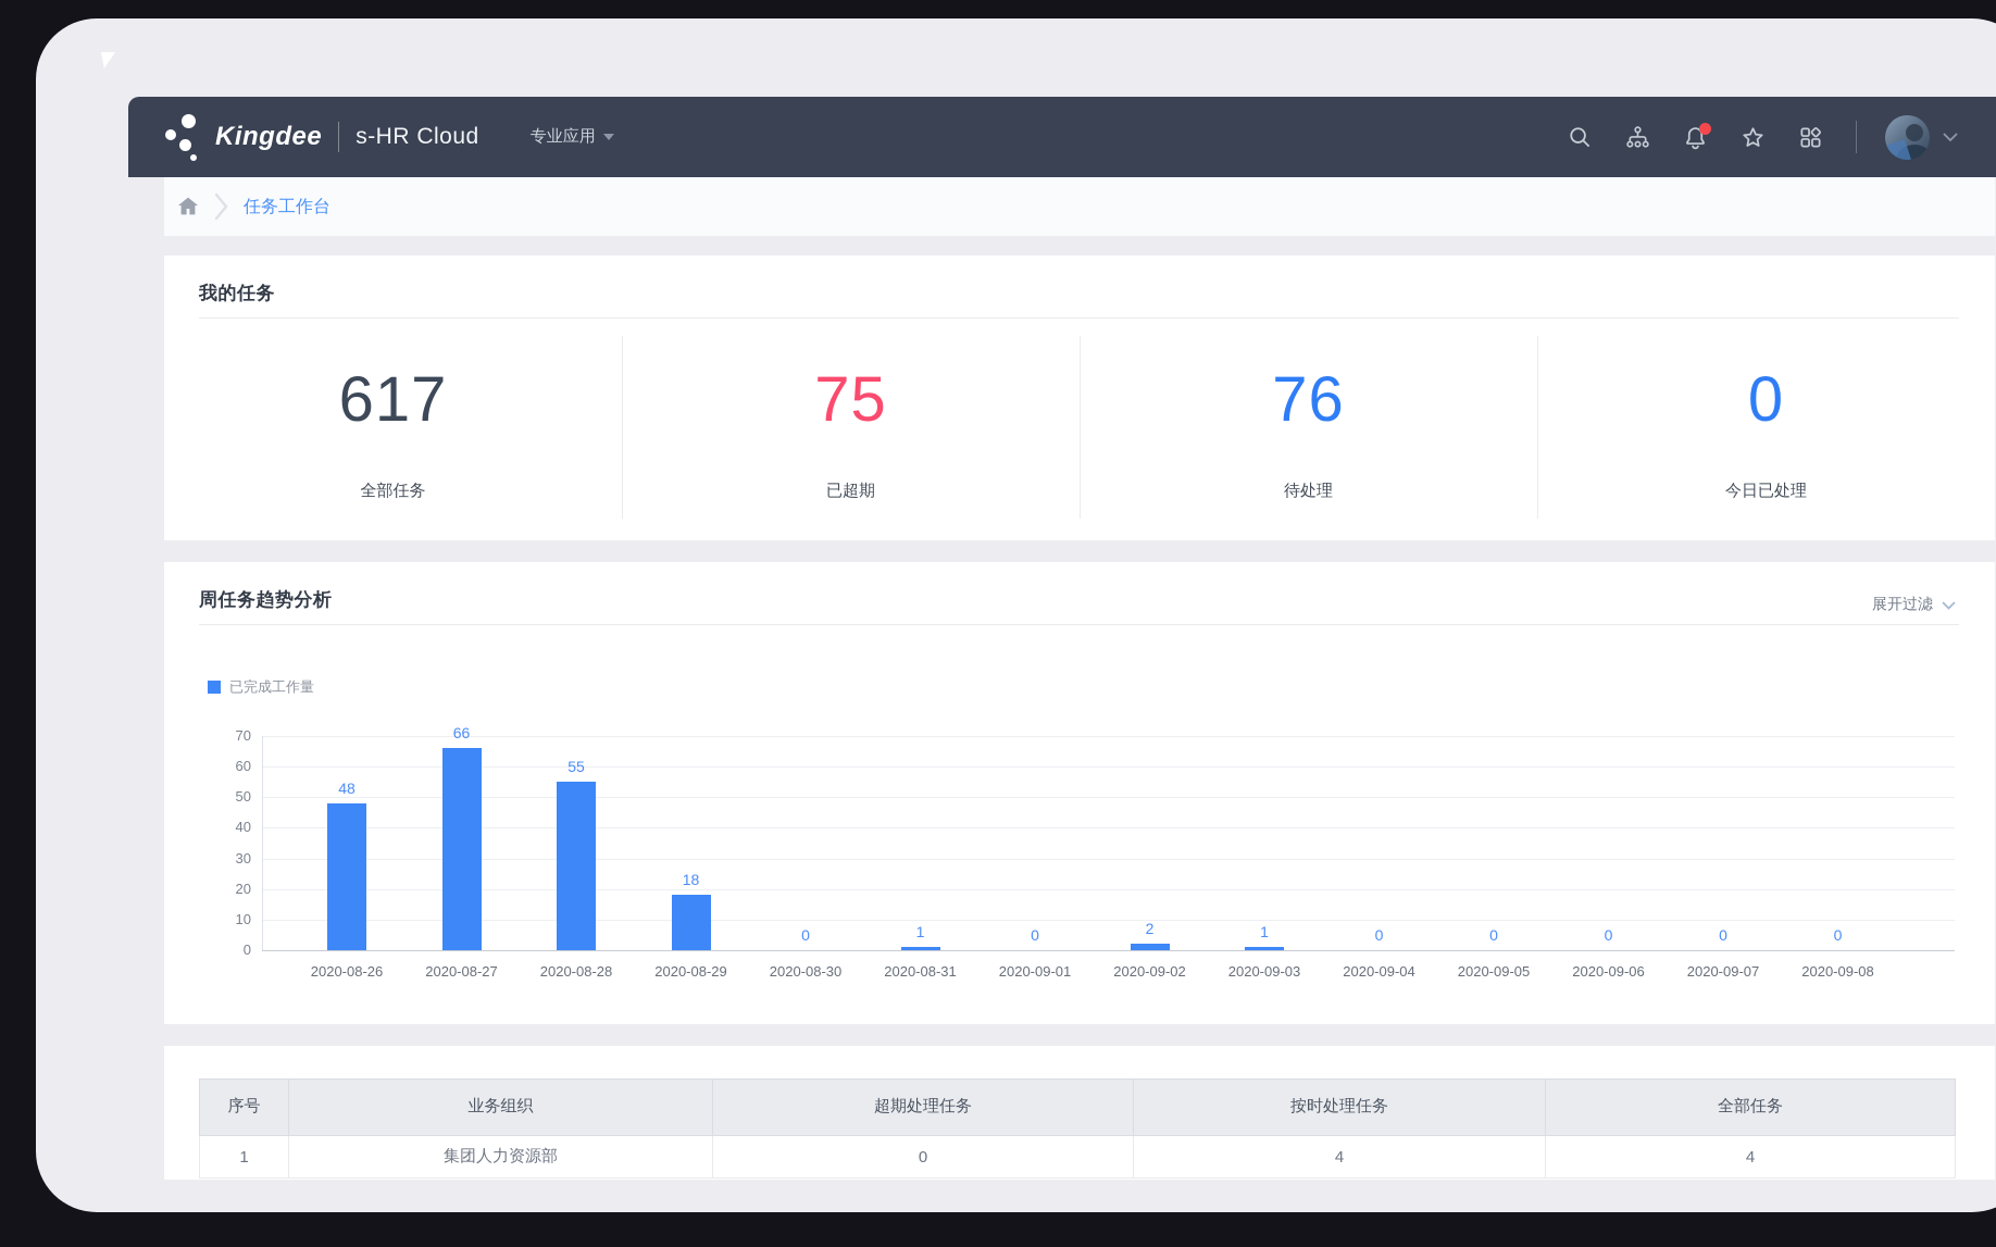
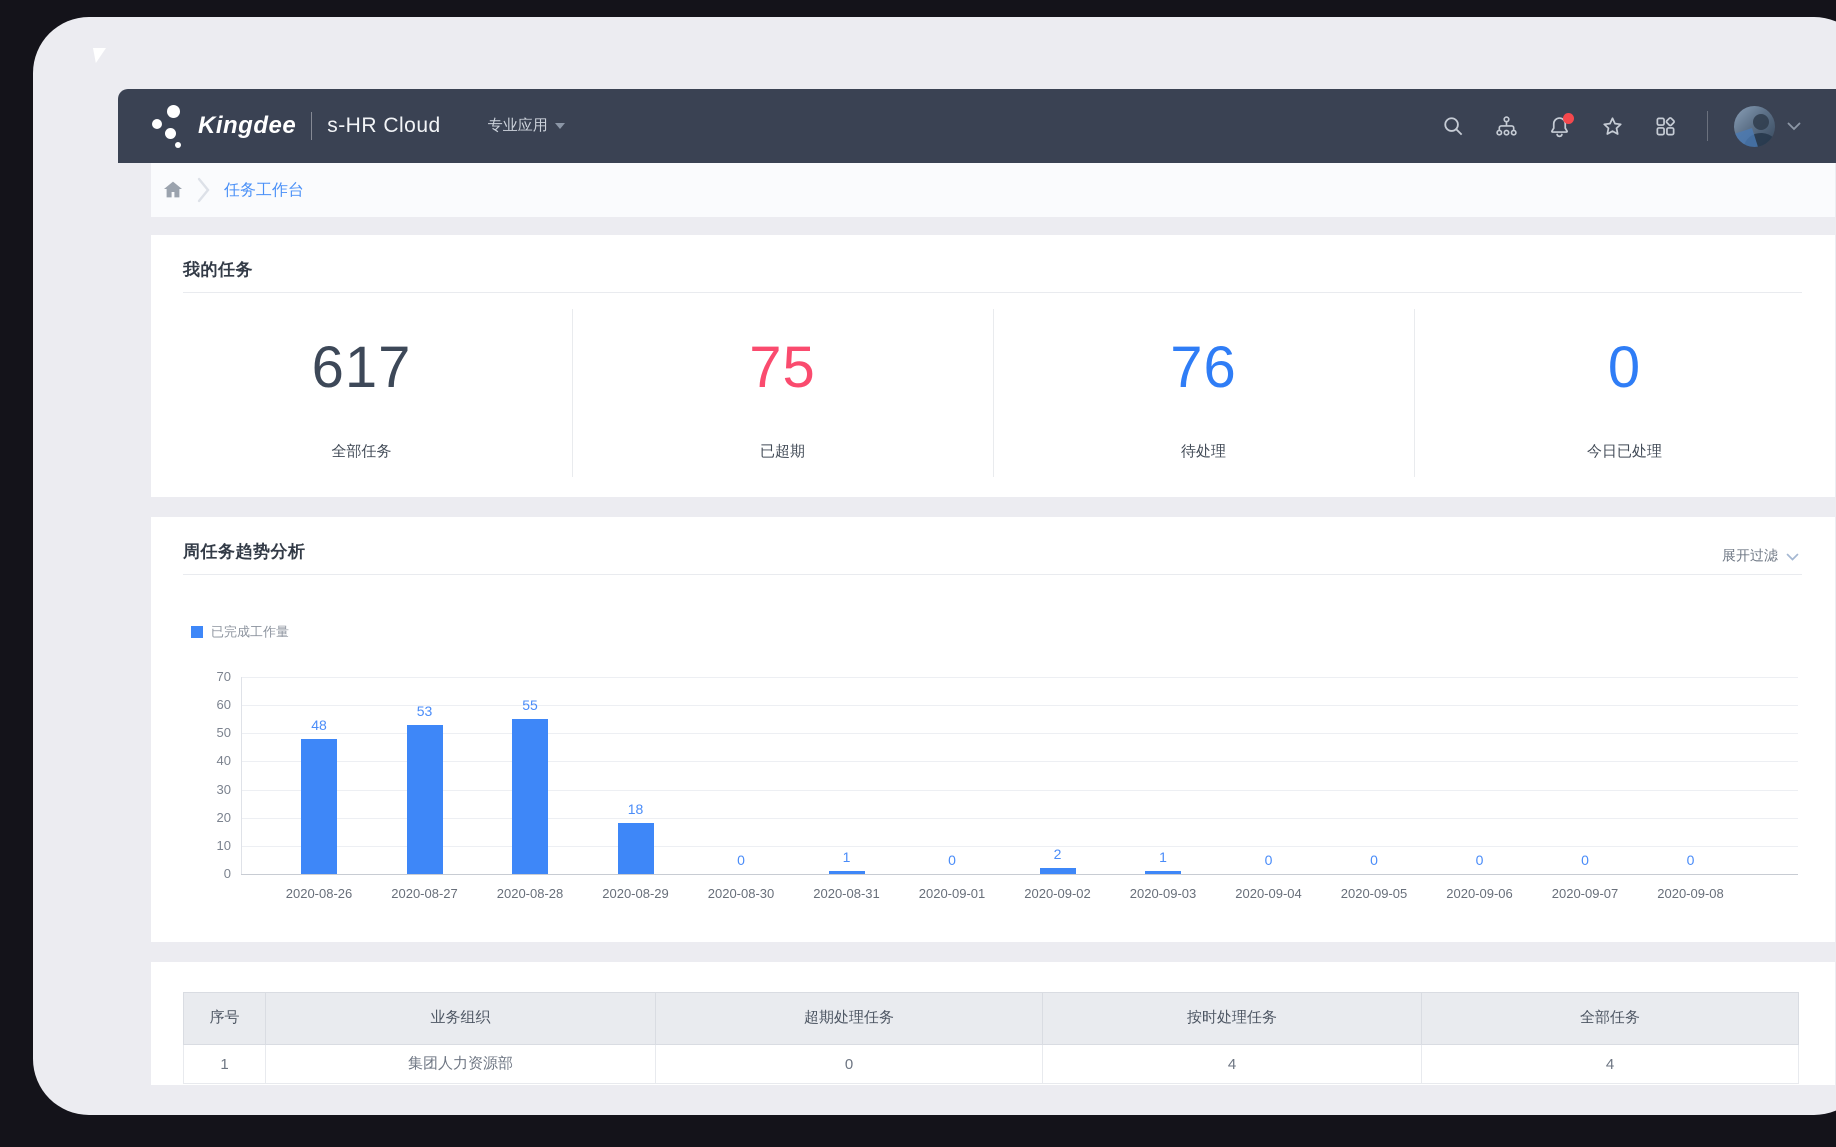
2020-08-27: 66 -> 53
